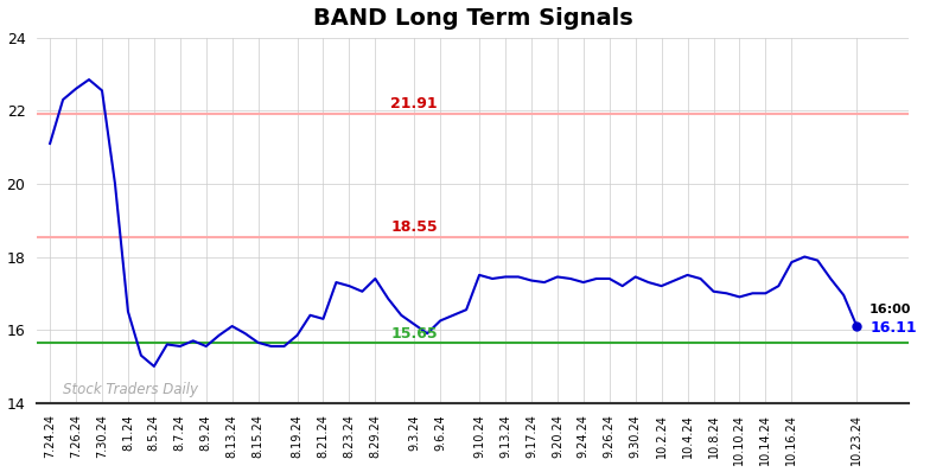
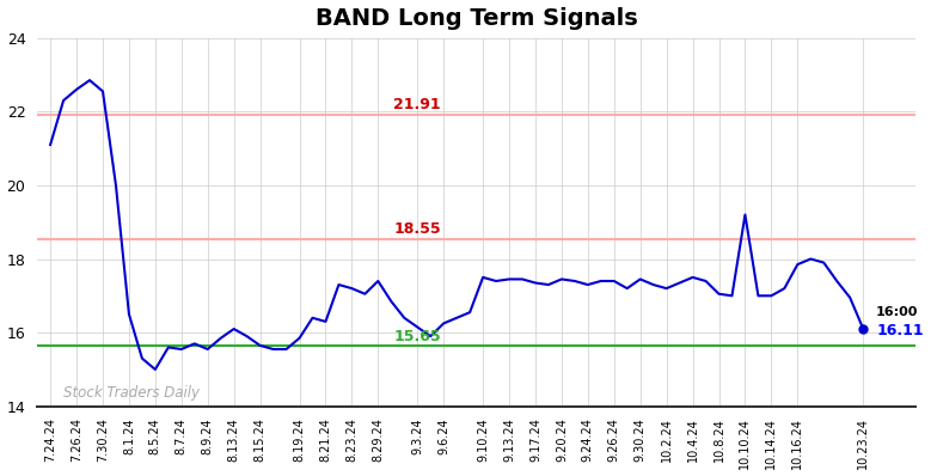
10.10.24: 16.90 -> 19.20
